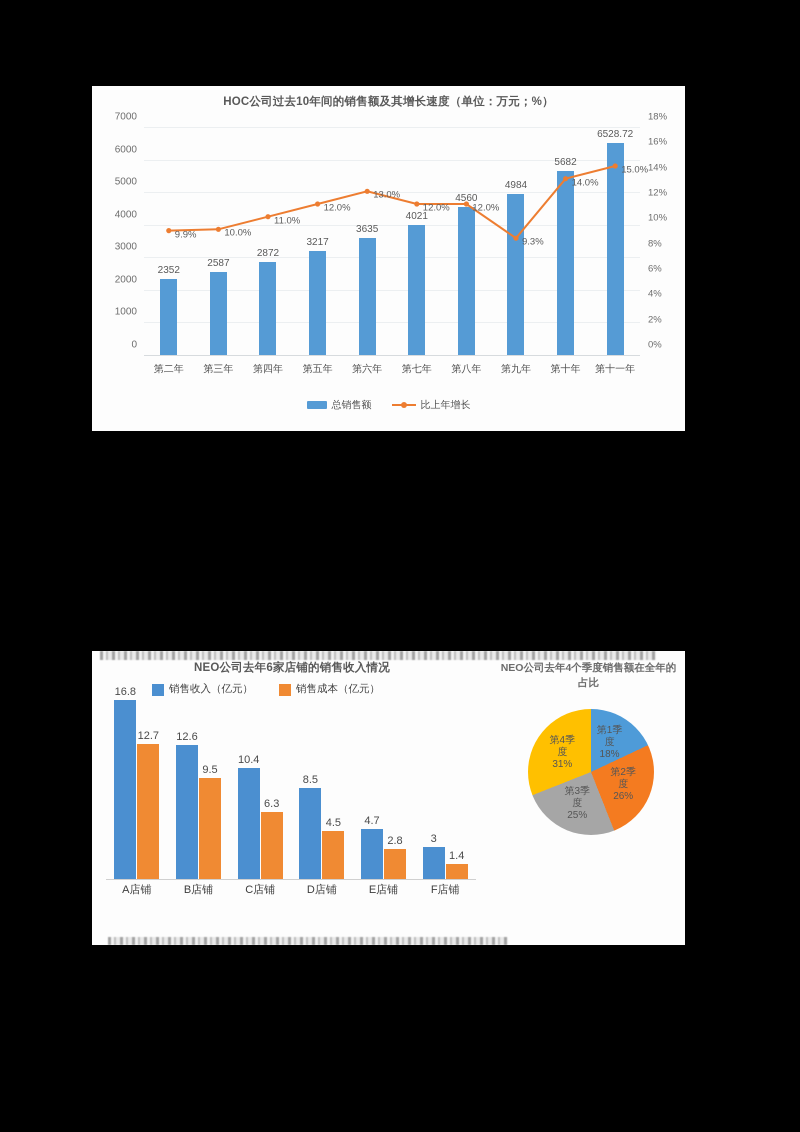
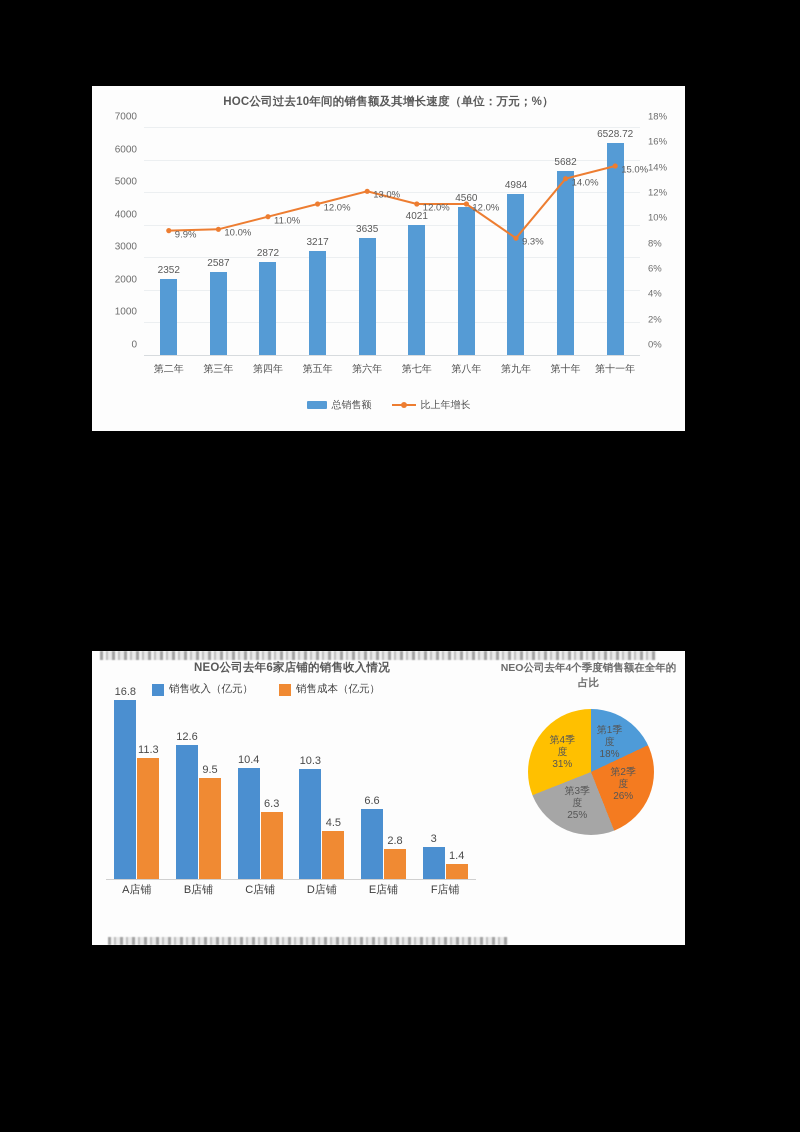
NEO公司去年6家店铺的销售收入情况/销售成本（亿元）/A店铺: 12.7 -> 11.3
NEO公司去年6家店铺的销售收入情况/销售收入（亿元）/D店铺: 8.5 -> 10.3
NEO公司去年6家店铺的销售收入情况/销售收入（亿元）/E店铺: 4.7 -> 6.6
